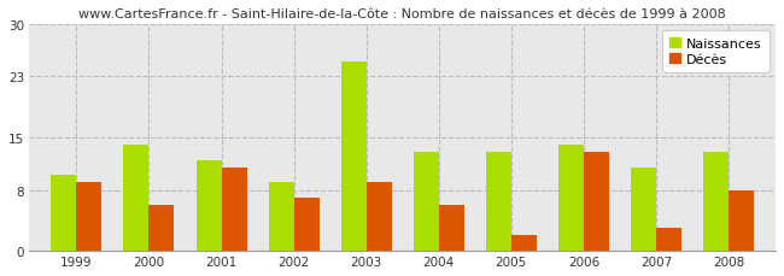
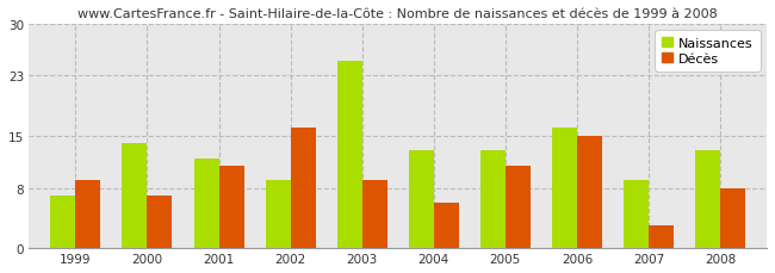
Naissances/1999: 10 -> 7
Décès/2000: 6 -> 7
Décès/2002: 7 -> 16
Décès/2005: 2 -> 11
Naissances/2006: 14 -> 16
Décès/2006: 13 -> 15
Naissances/2007: 11 -> 9
